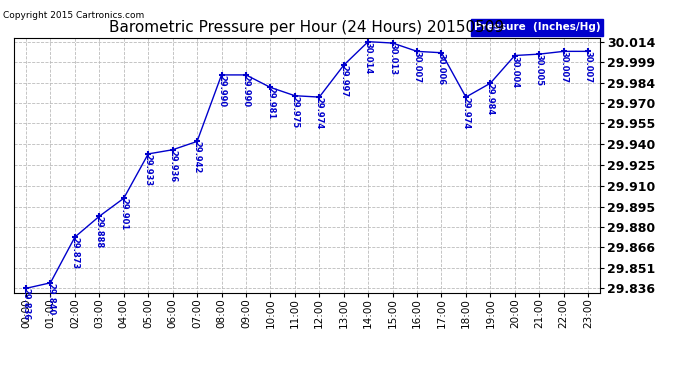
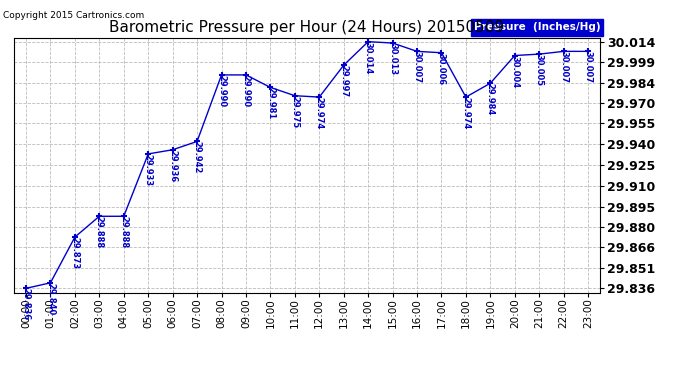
04:00: 29.901 -> 29.888
